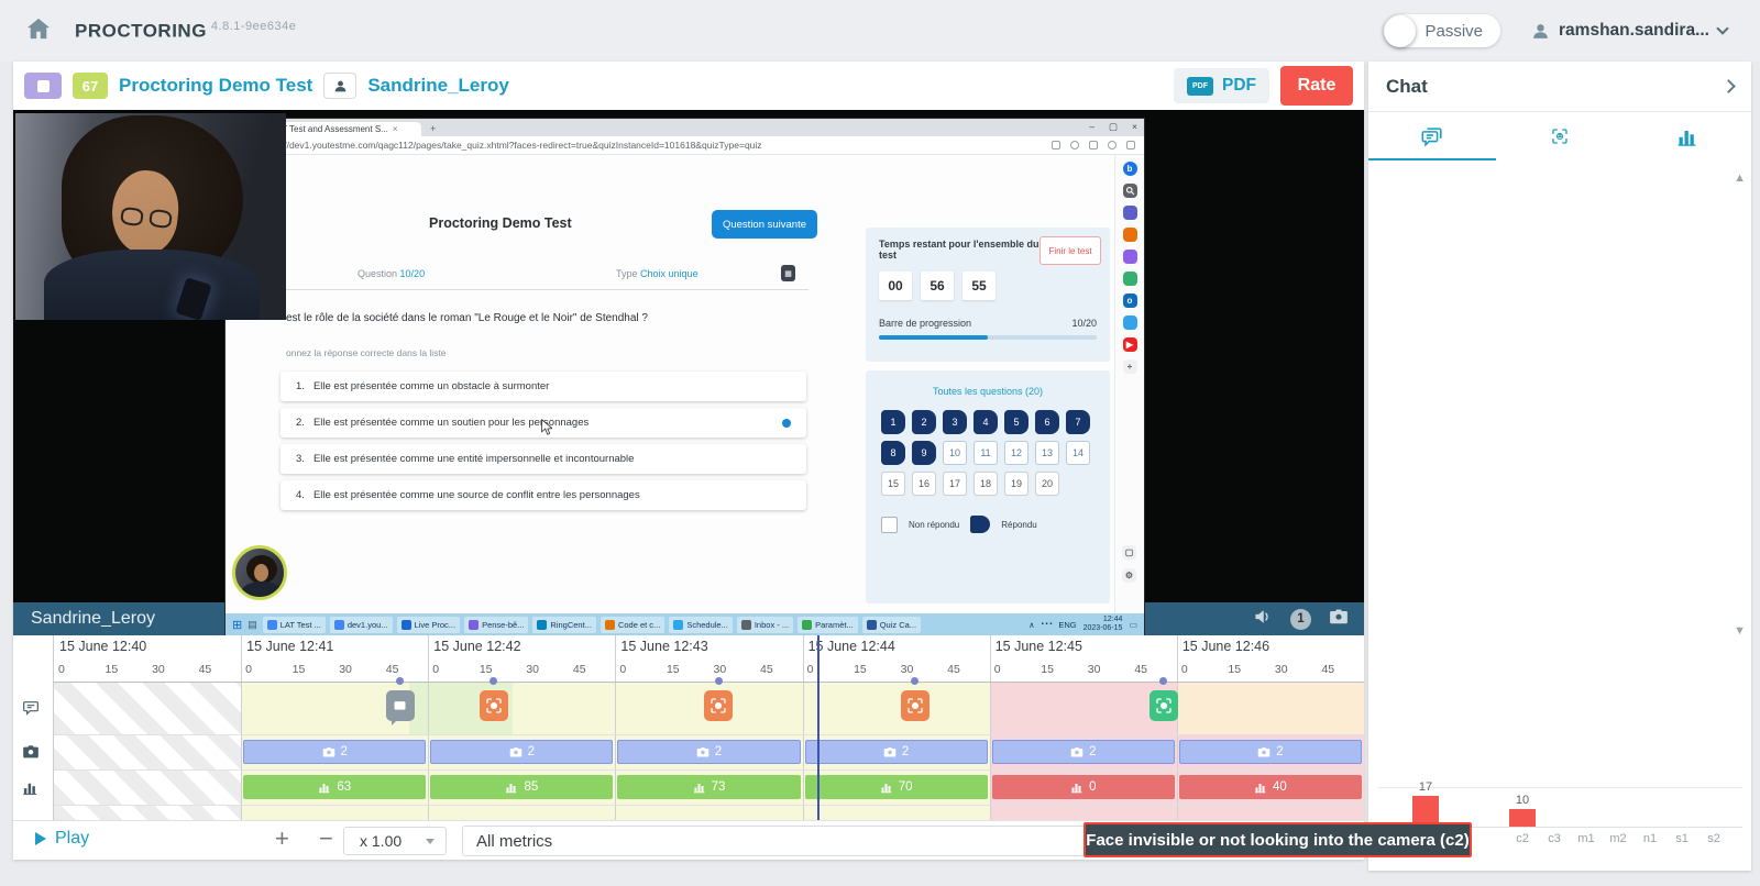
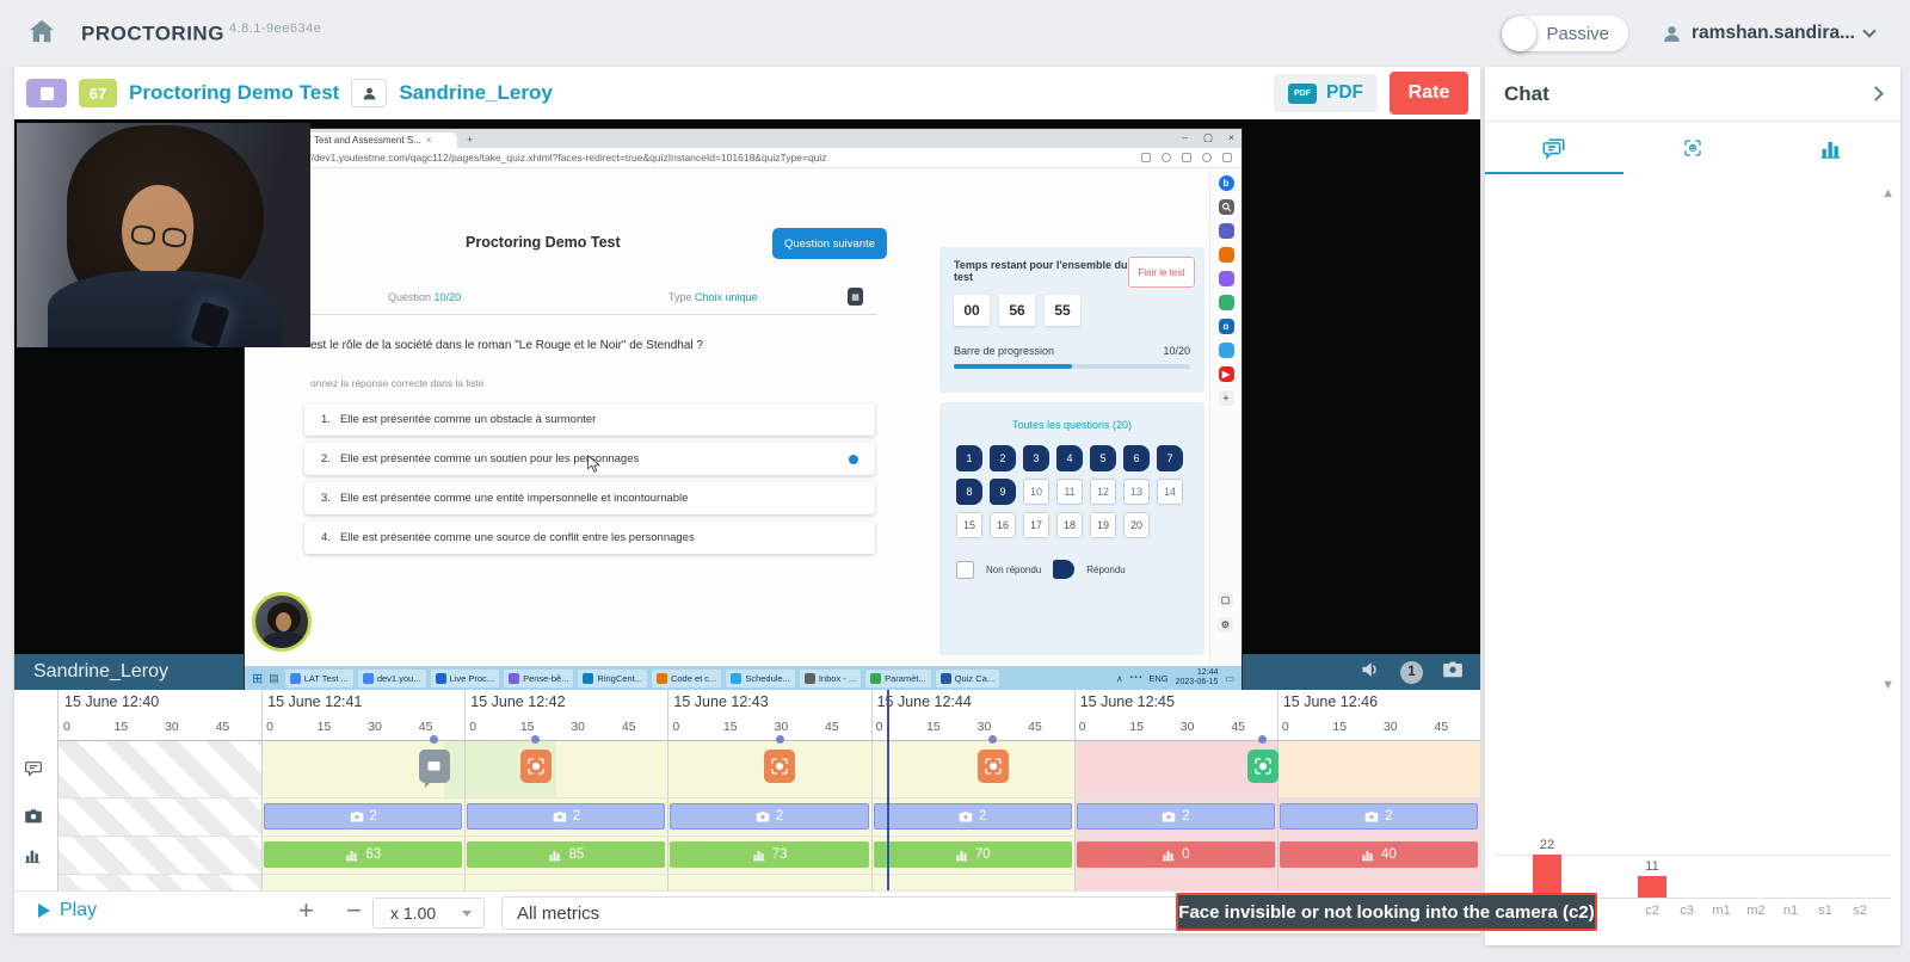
c1: 17 -> 22
c2: 10 -> 11
